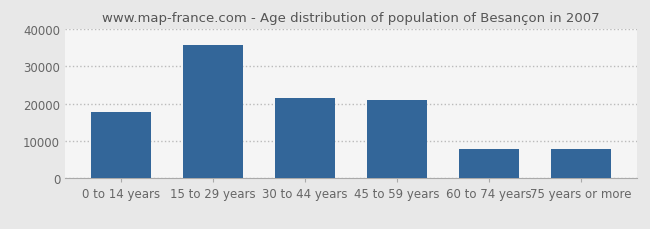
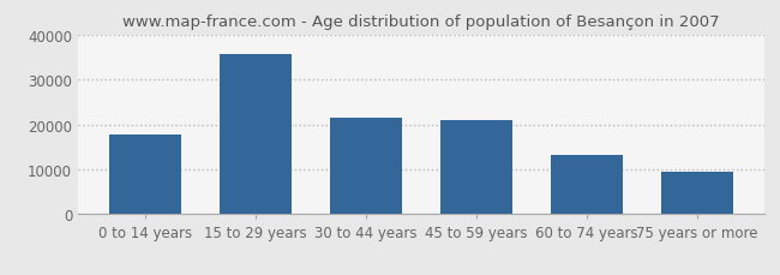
60 to 74 years: 8000 -> 13300
75 years or more: 8000 -> 9600
